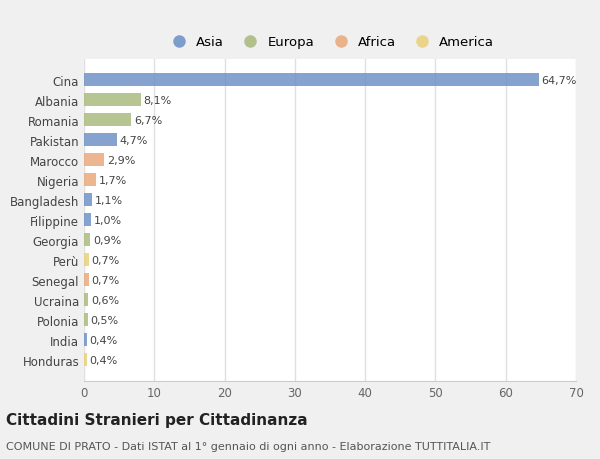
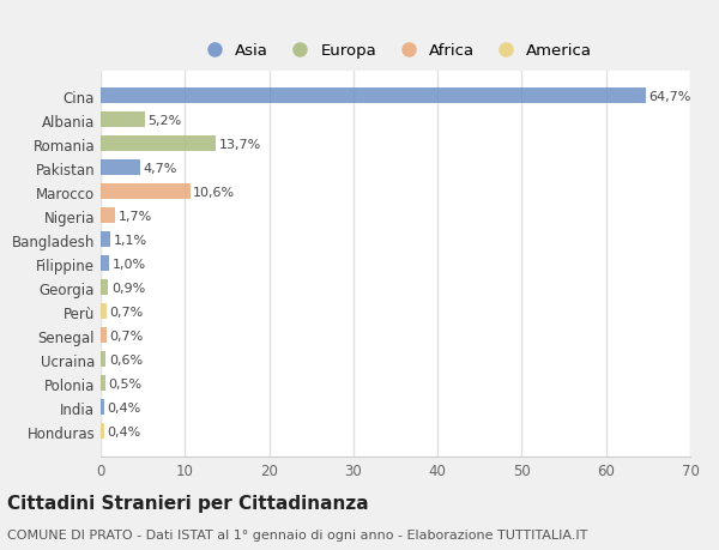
Albania: 8,1% -> 5,2%
Romania: 6,7% -> 13,7%
Marocco: 2,9% -> 10,6%
